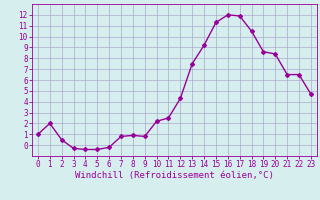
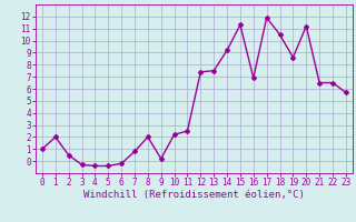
8: 0.9 -> 2.0
9: 0.8 -> 0.2
12: 4.3 -> 7.4
16: 12.0 -> 6.9
20: 8.4 -> 11.2
23: 4.7 -> 5.7
